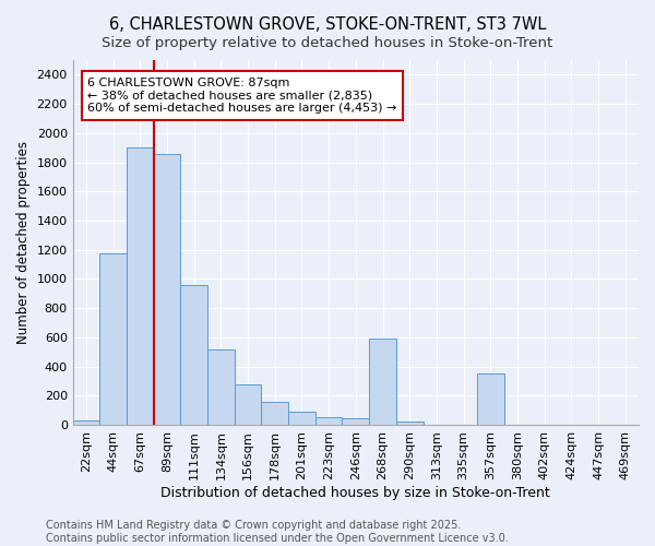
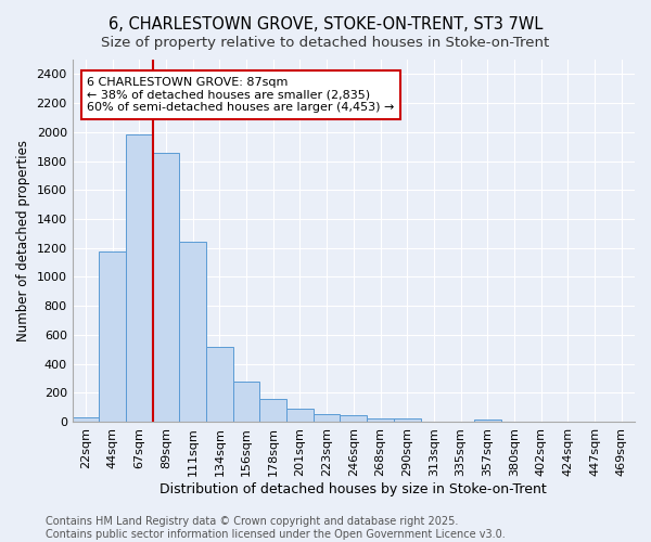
67sqm: 1900 -> 1980
111sqm: 960 -> 1240
268sqm: 590 -> 20
357sqm: 350 -> 20
